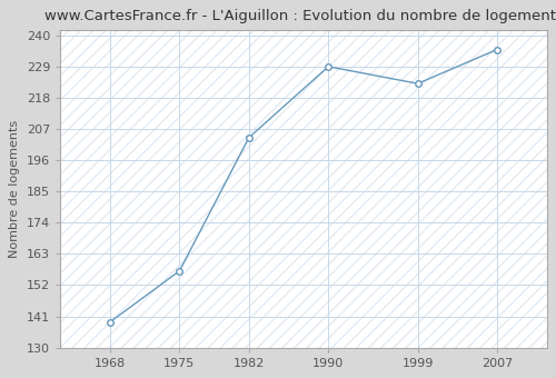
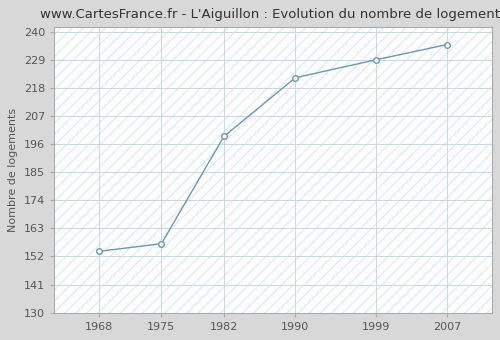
1968: 139 -> 154
1982: 204 -> 199
1990: 229 -> 222
1999: 223 -> 229
